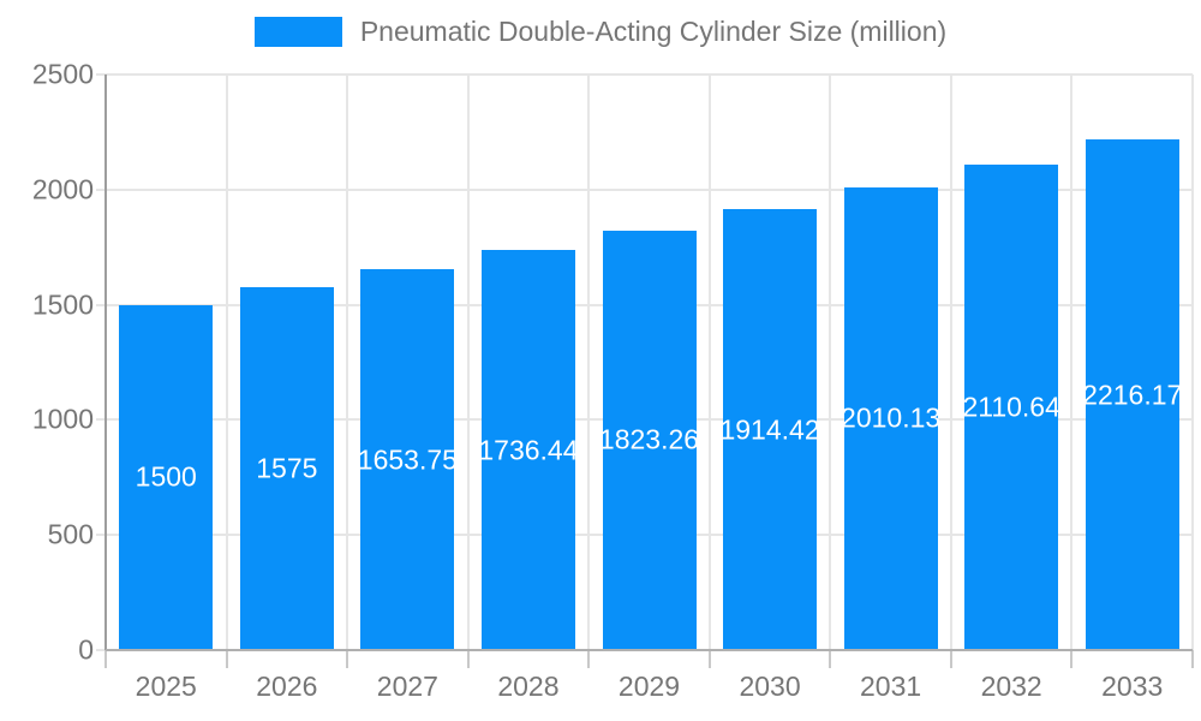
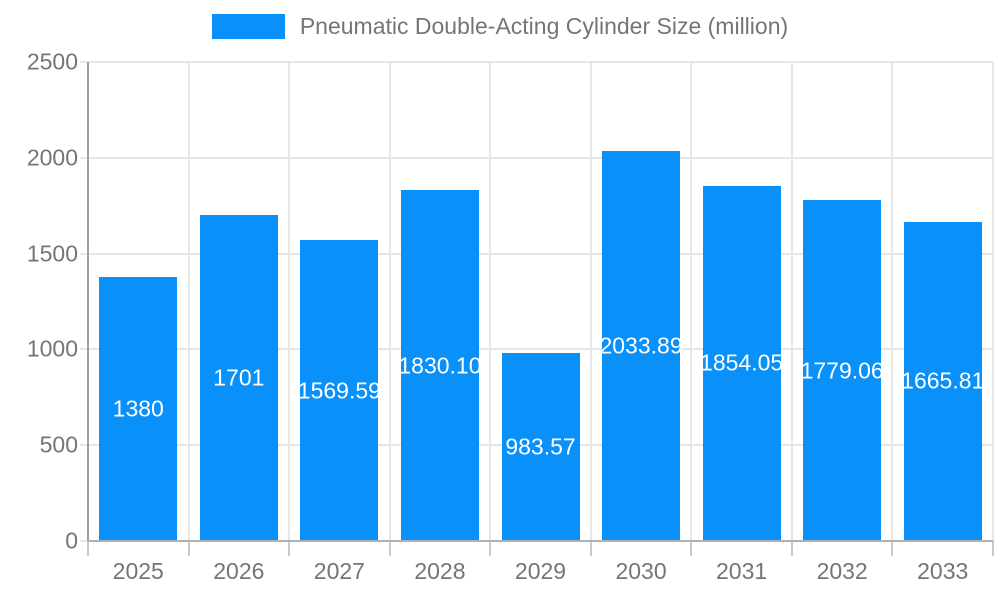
2025: 1500 -> 1380
2026: 1575 -> 1701
2027: 1653.75 -> 1569.59
2028: 1736.44 -> 1830.10
2029: 1823.26 -> 983.57
2030: 1914.42 -> 2033.89
2031: 2010.13 -> 1854.05
2032: 2110.64 -> 1779.06
2033: 2216.17 -> 1665.81
